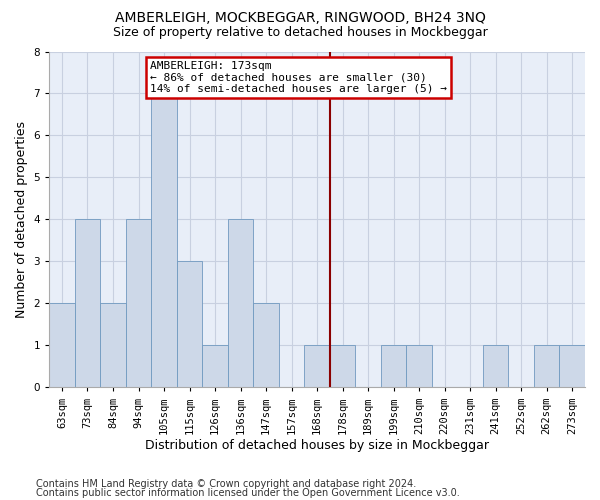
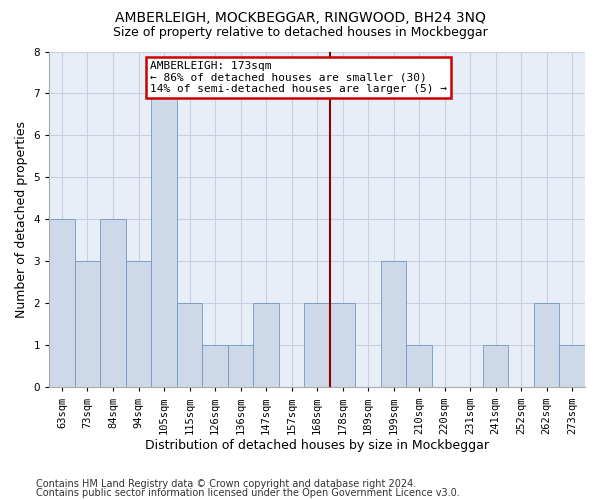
63sqm: 2 -> 4
73sqm: 4 -> 3
84sqm: 2 -> 4
94sqm: 4 -> 3
115sqm: 3 -> 2
136sqm: 4 -> 1
168sqm: 1 -> 2
178sqm: 1 -> 2
199sqm: 1 -> 3
262sqm: 1 -> 2
